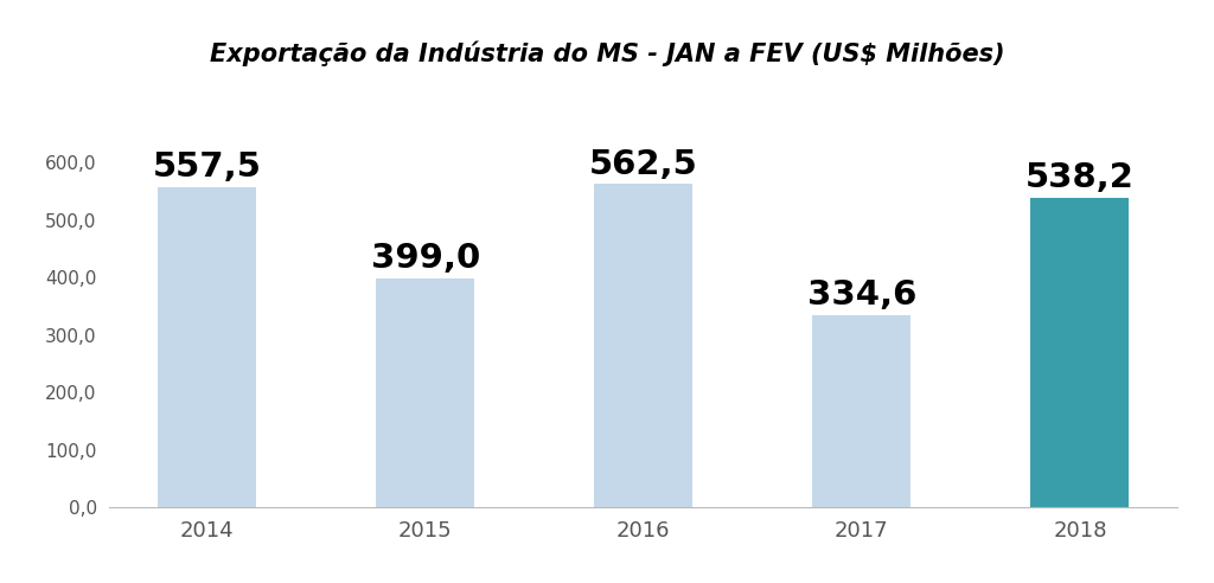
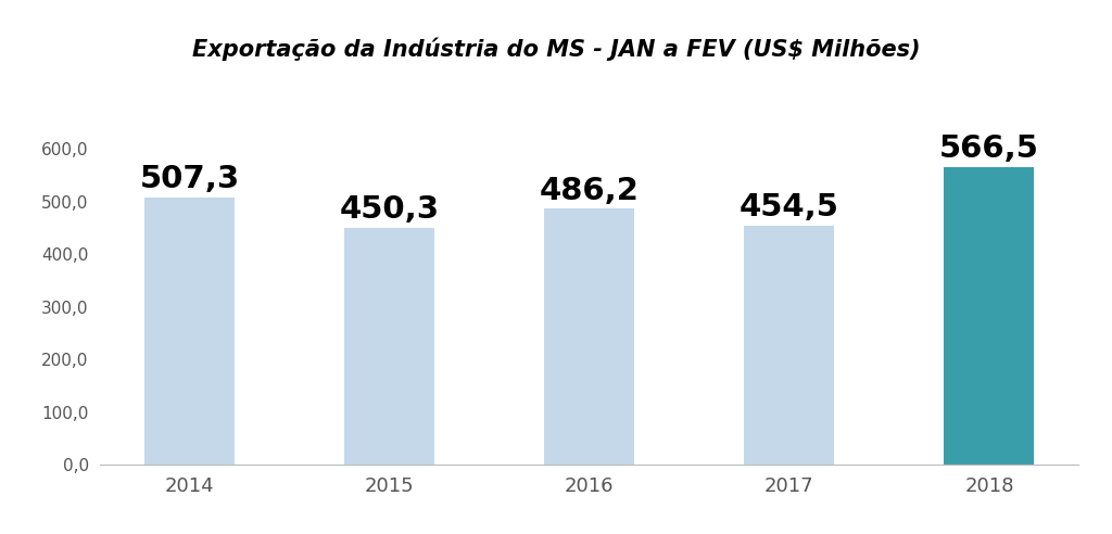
2014: 557,5 -> 507,3
2015: 399,0 -> 450,3
2016: 562,5 -> 486,2
2017: 334,6 -> 454,5
2018: 538,2 -> 566,5
